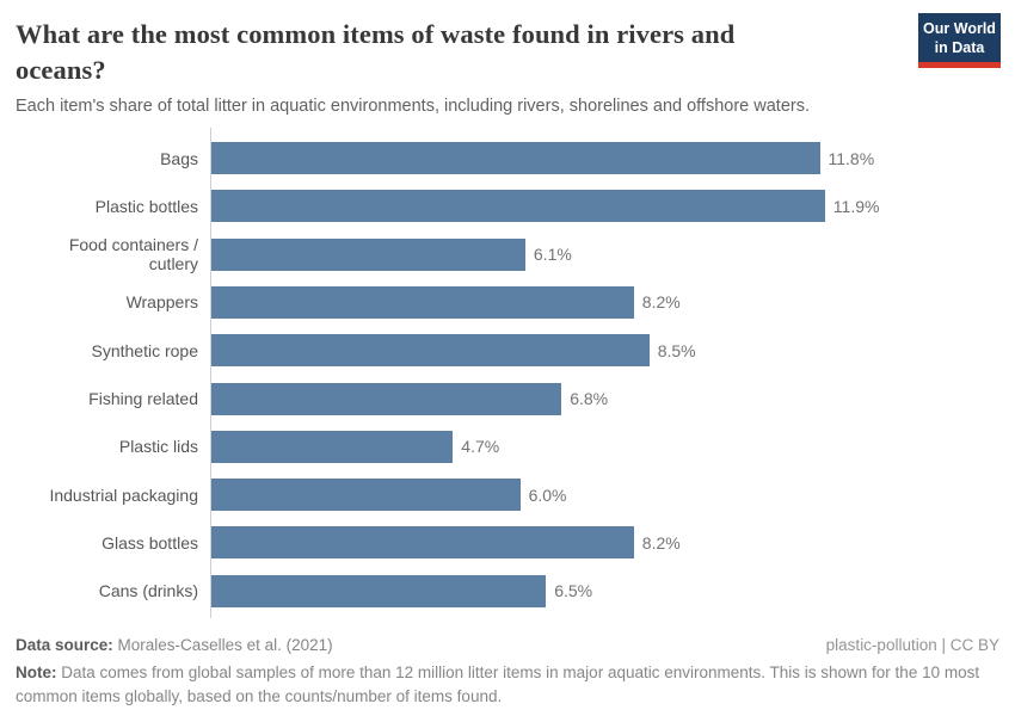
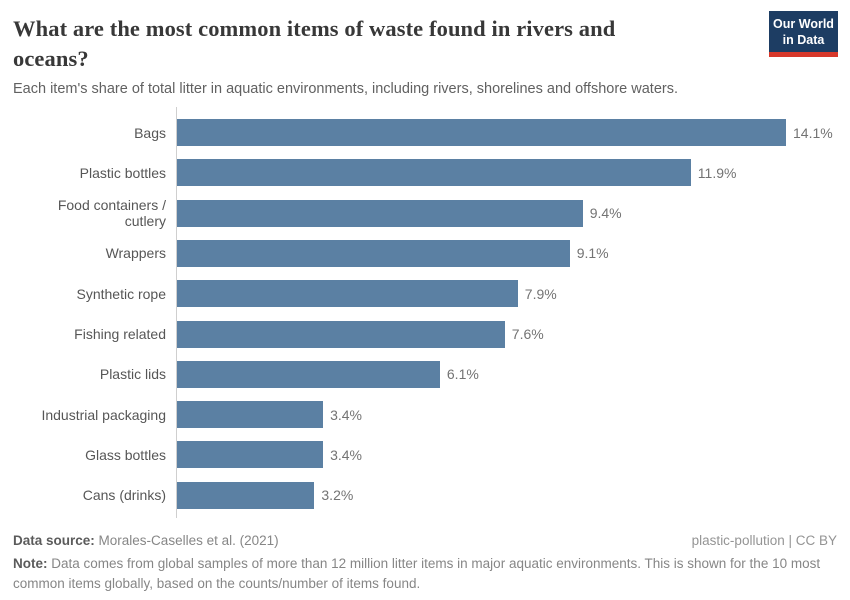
Bags: 11.8% -> 14.1%
Food containers / cutlery: 6.1% -> 9.4%
Wrappers: 8.2% -> 9.1%
Synthetic rope: 8.5% -> 7.9%
Fishing related: 6.8% -> 7.6%
Plastic lids: 4.7% -> 6.1%
Industrial packaging: 6.0% -> 3.4%
Glass bottles: 8.2% -> 3.4%
Cans (drinks): 6.5% -> 3.2%
